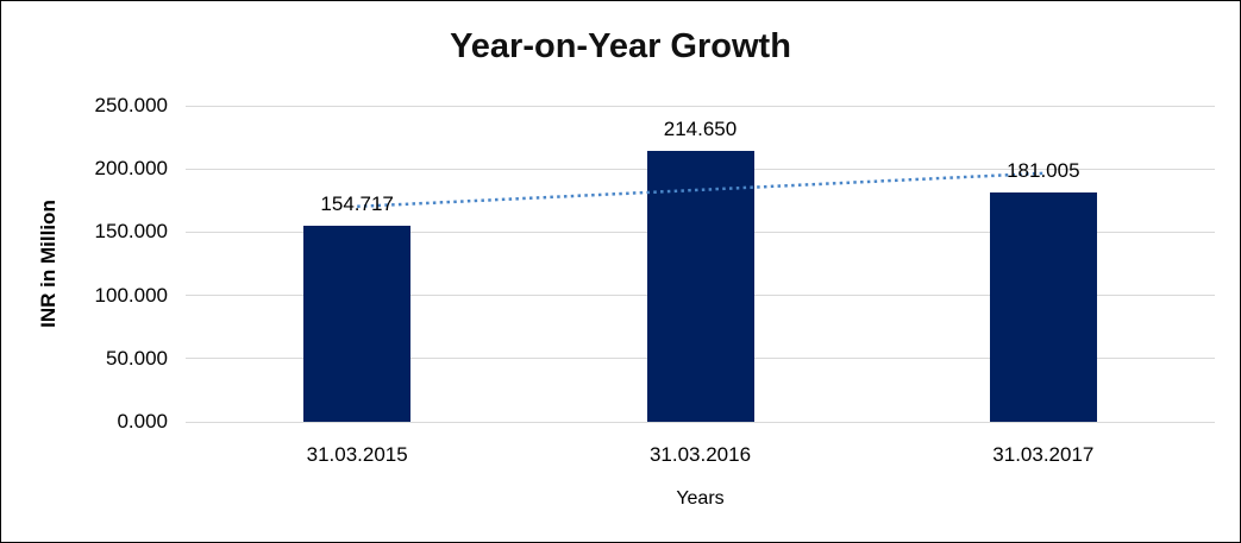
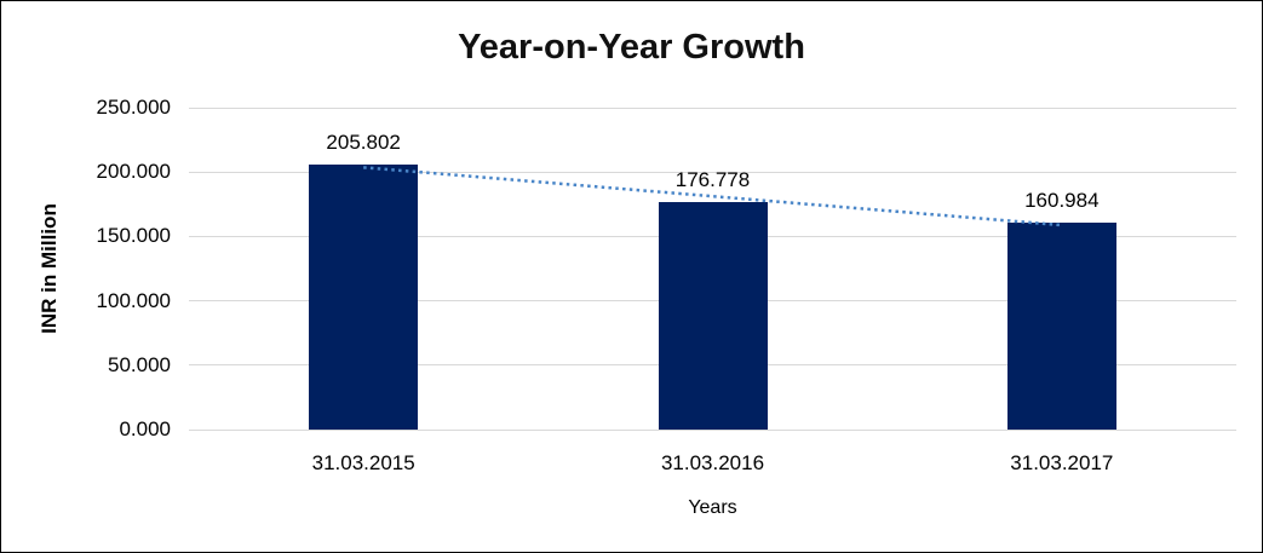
31.03.2015: 154.717 -> 205.802
31.03.2016: 214.650 -> 176.778
31.03.2017: 181.005 -> 160.984
